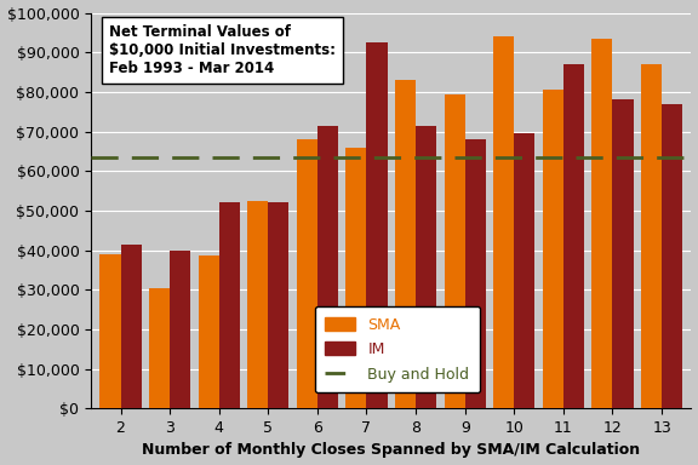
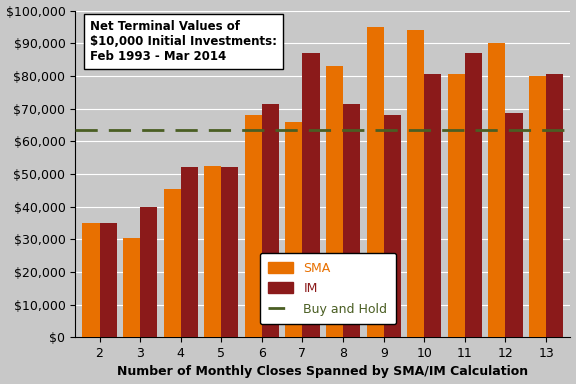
SMA/2: $39,000 -> $35,000
IM/2: $41,500 -> $35,000
SMA/4: $38,500 -> $45,500
IM/7: $92,500 -> $87,000
SMA/9: $79,500 -> $95,000
IM/10: $69,500 -> $80,500
SMA/12: $93,500 -> $90,000
IM/12: $78,000 -> $68,500
SMA/13: $87,000 -> $80,000
IM/13: $77,000 -> $80,500
